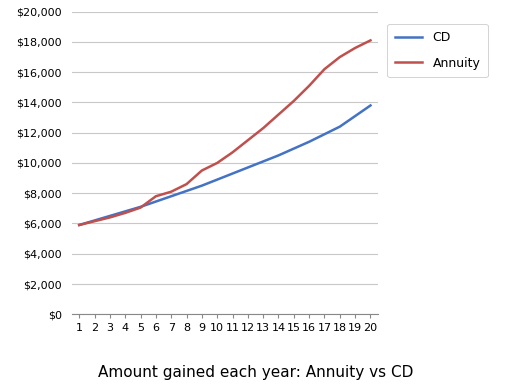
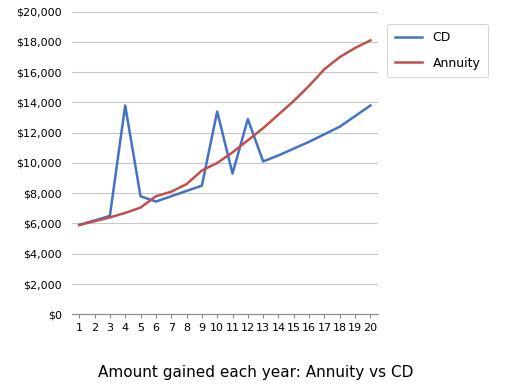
CD/4: $6,800 -> $13,800
CD/5: $7,100 -> $7,800
CD/10: $8,900 -> $13,400
CD/12: $9,700 -> $12,900
